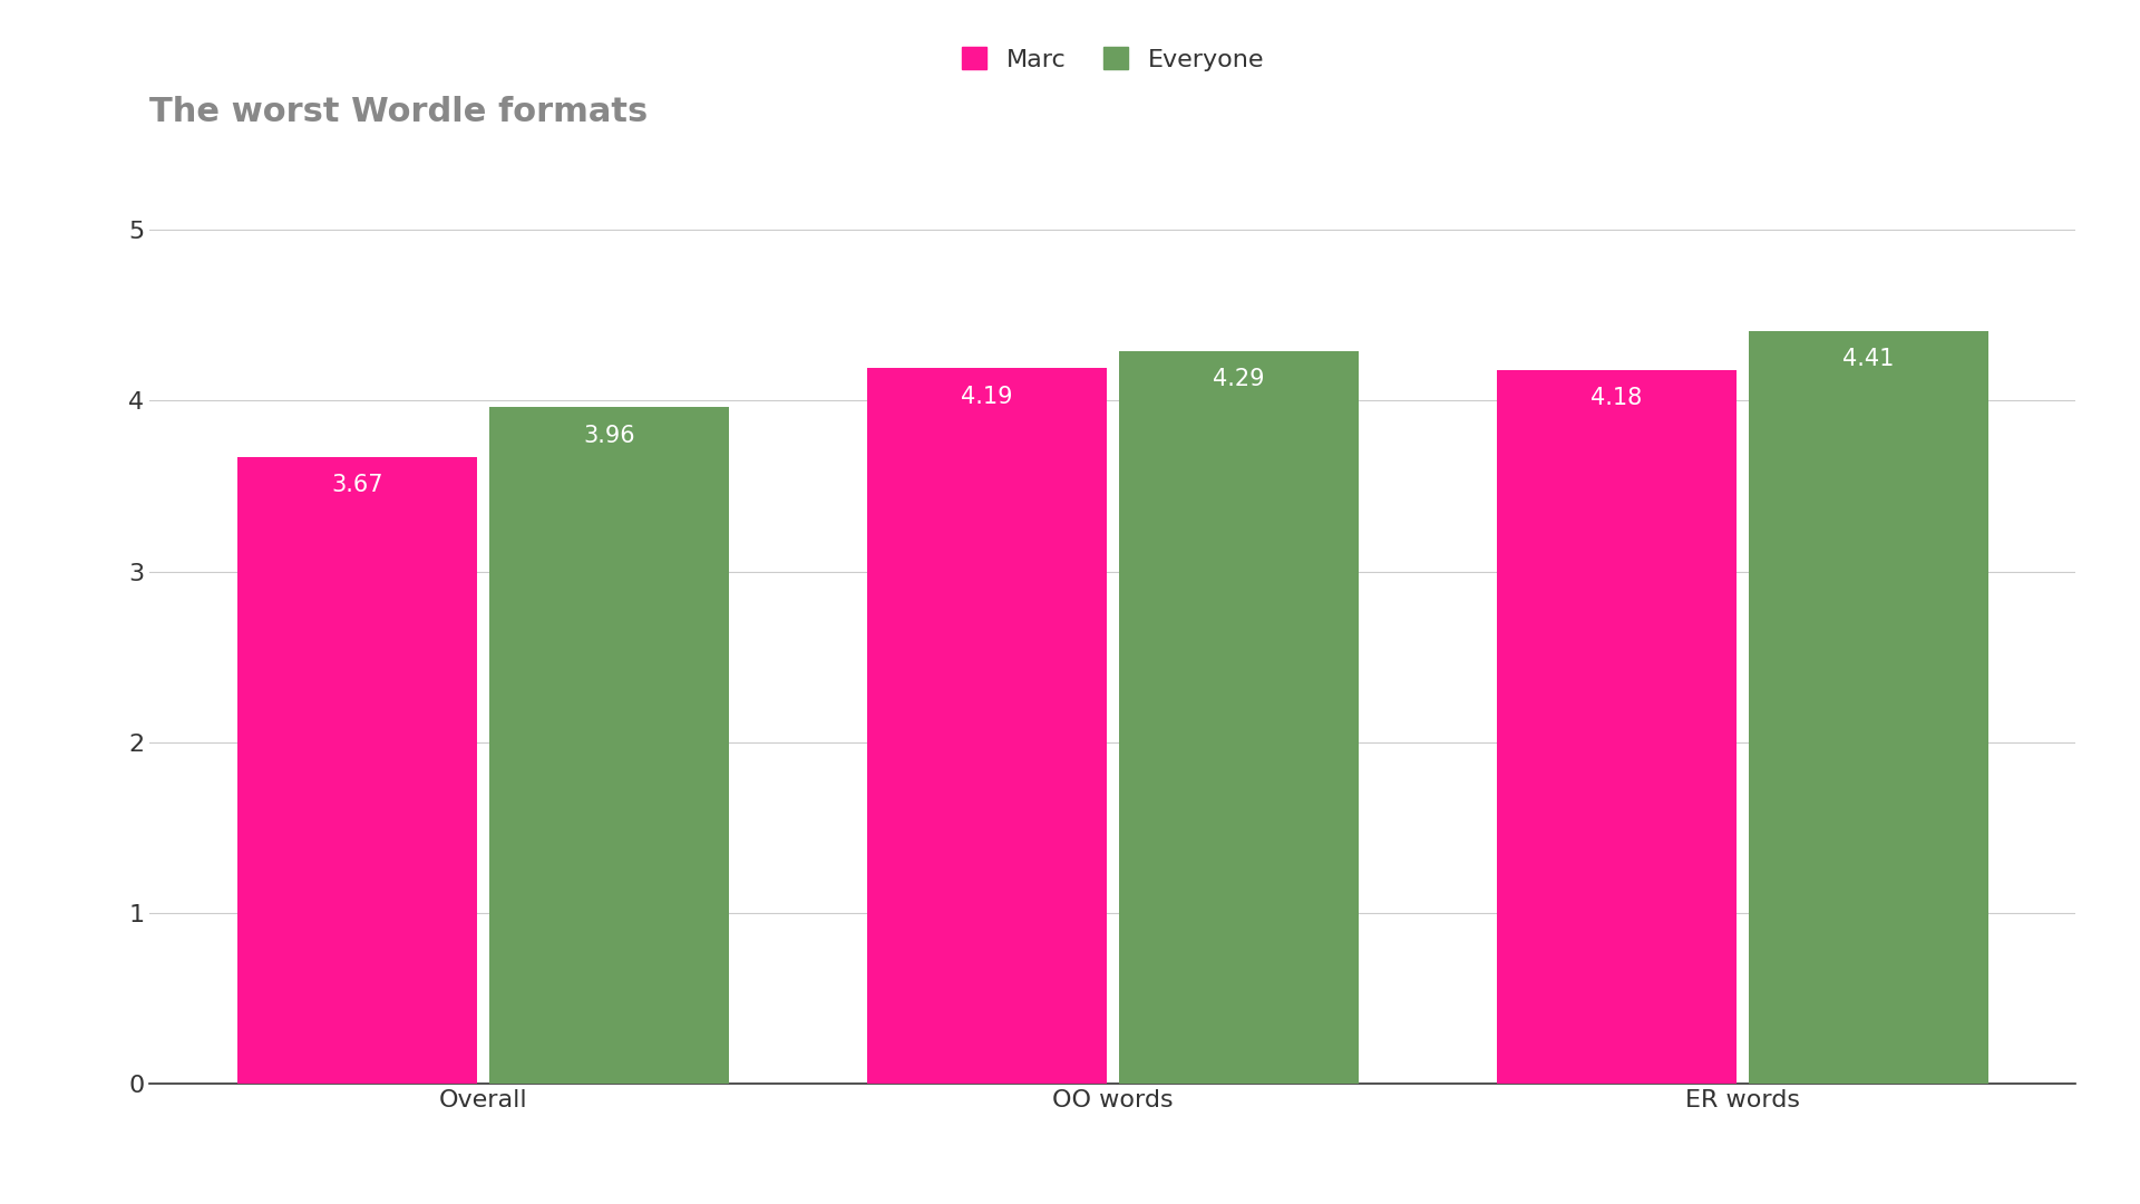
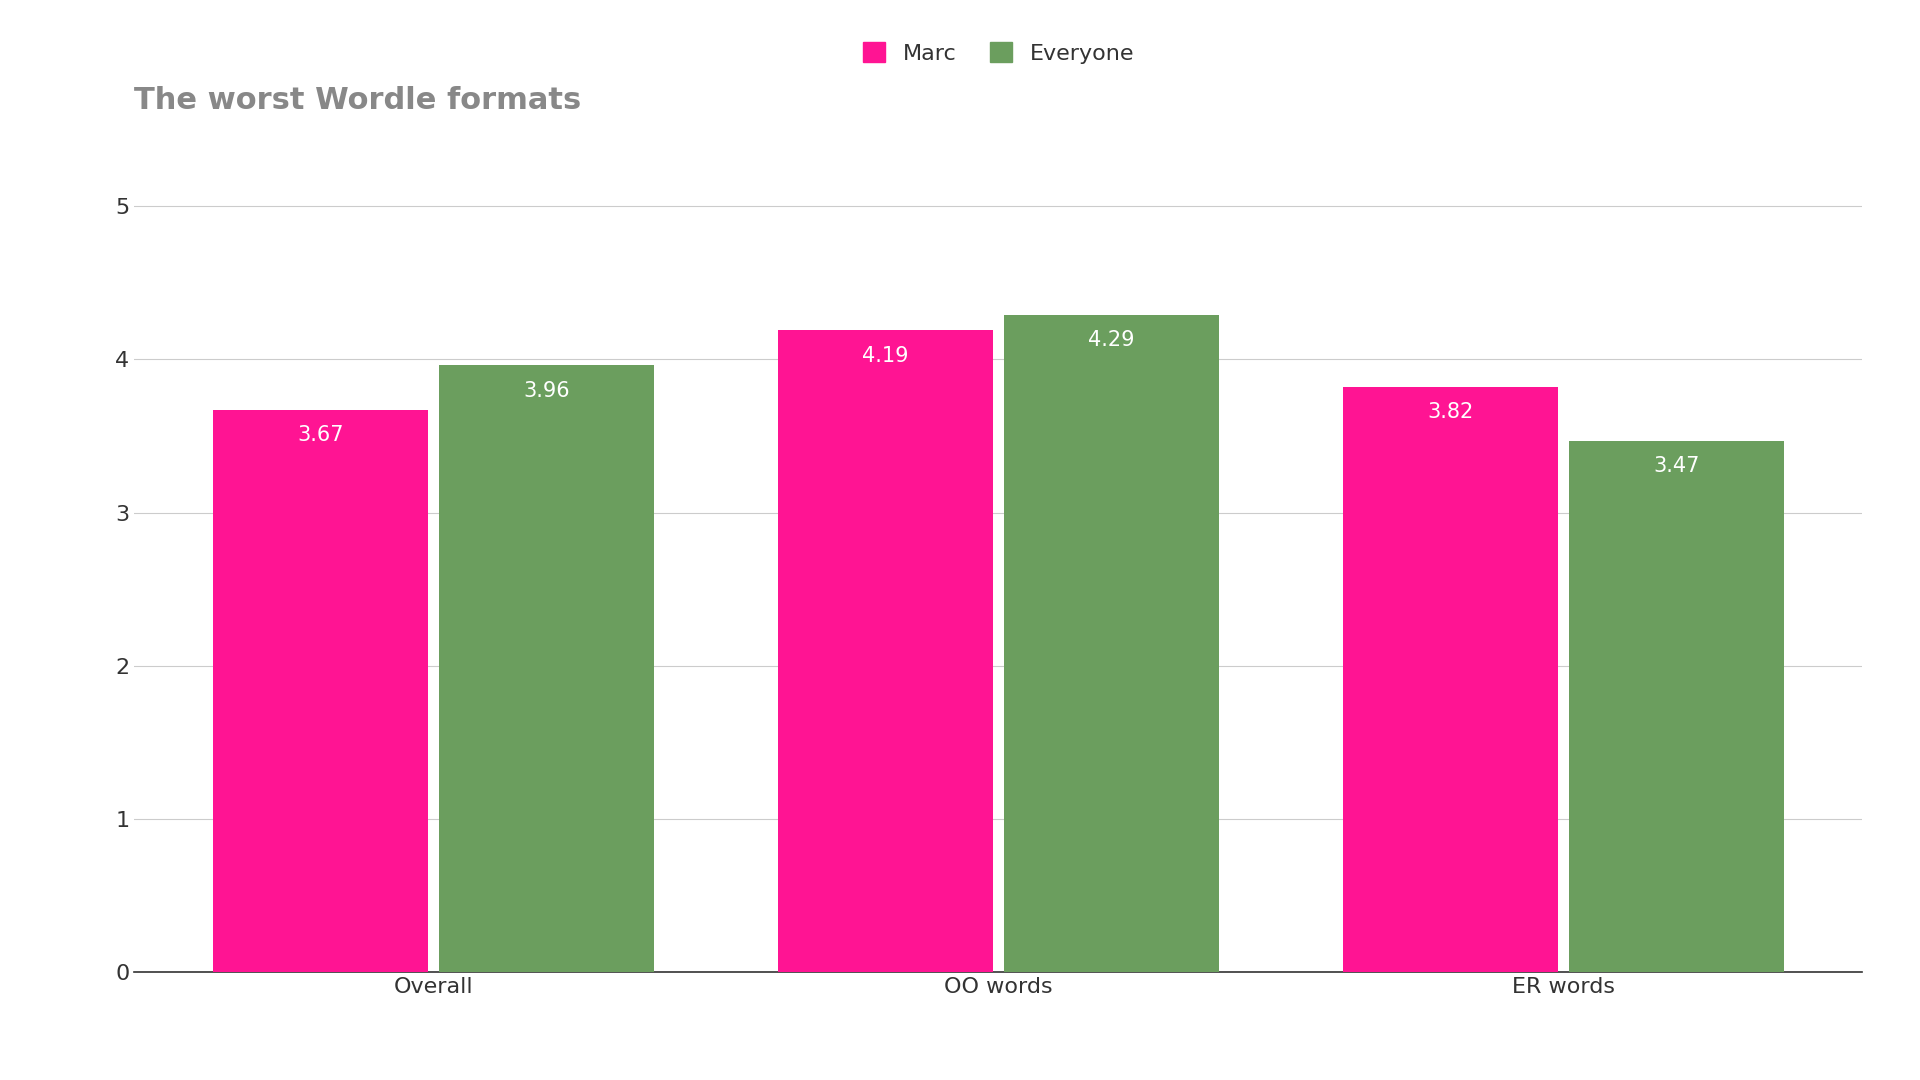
Marc/ER words: 4.18 -> 3.82
Everyone/ER words: 4.41 -> 3.47
